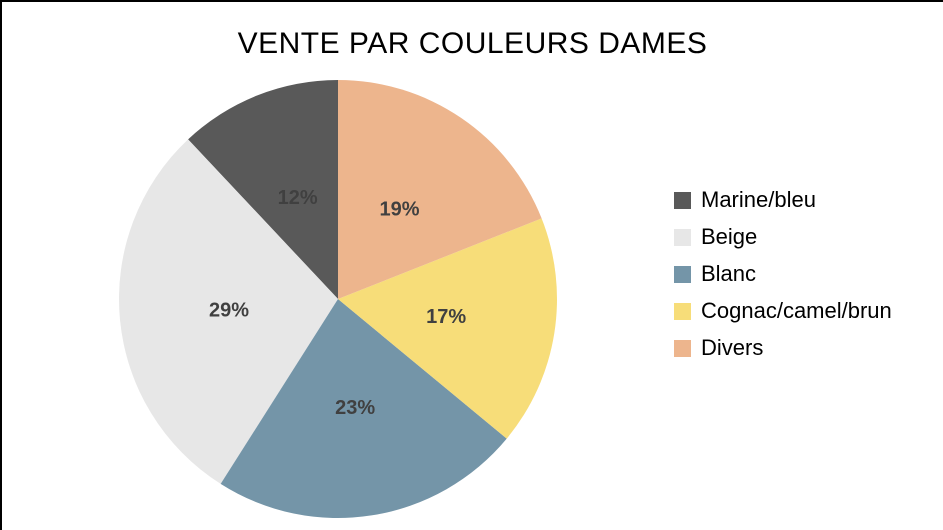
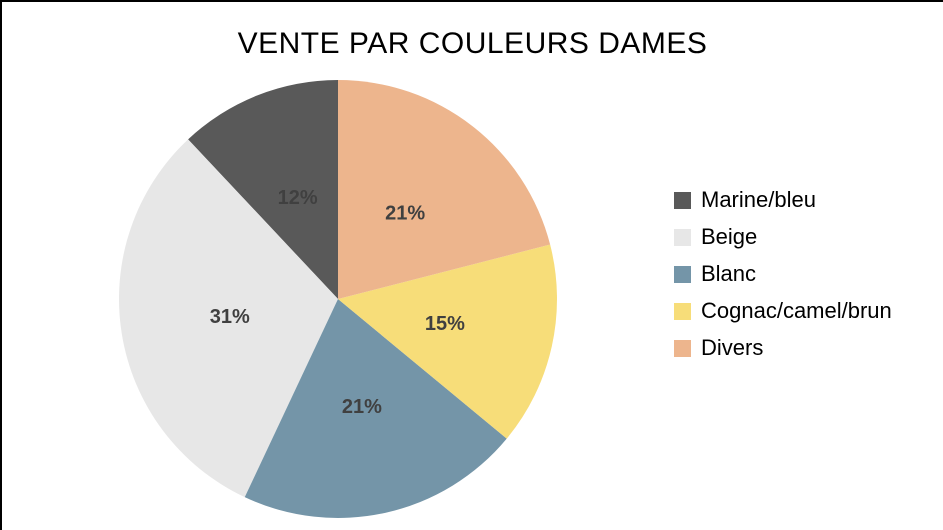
Beige: 29% -> 31%
Blanc: 23% -> 21%
Cognac/camel/brun: 17% -> 15%
Divers: 19% -> 21%
